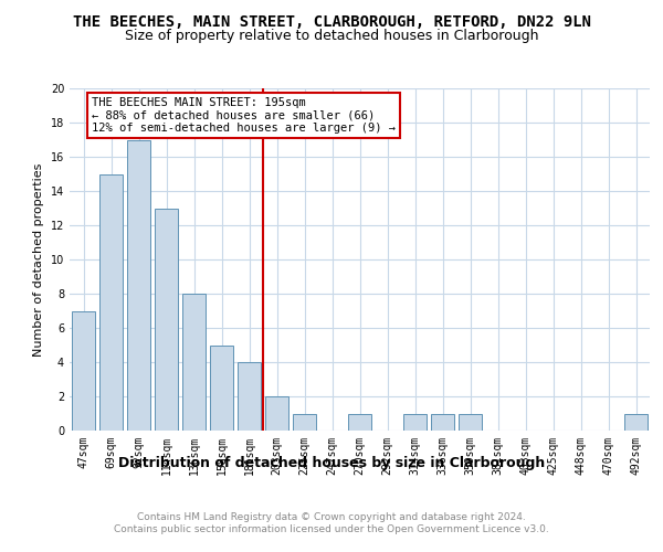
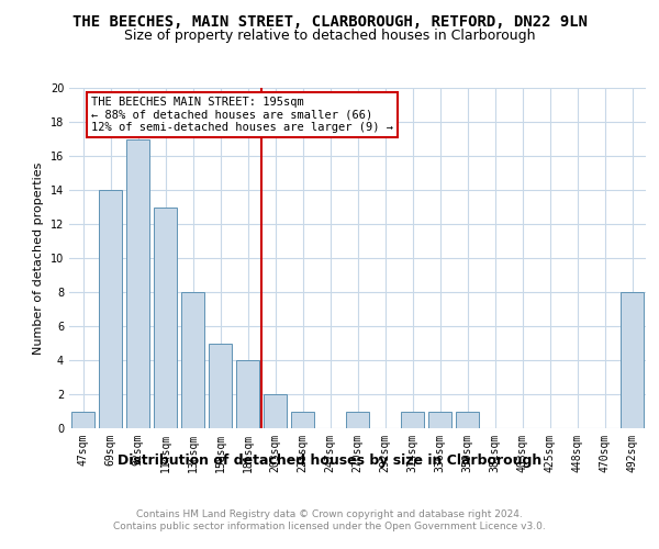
47sqm: 7 -> 1
69sqm: 15 -> 14
492sqm: 1 -> 8
